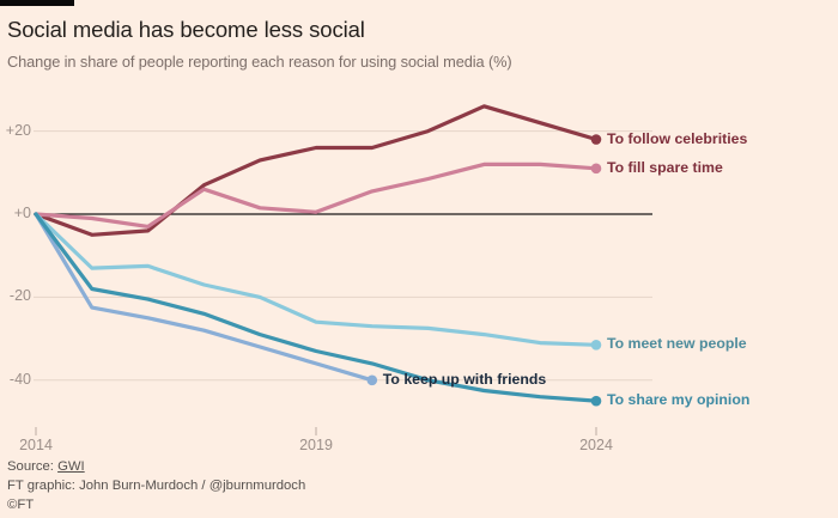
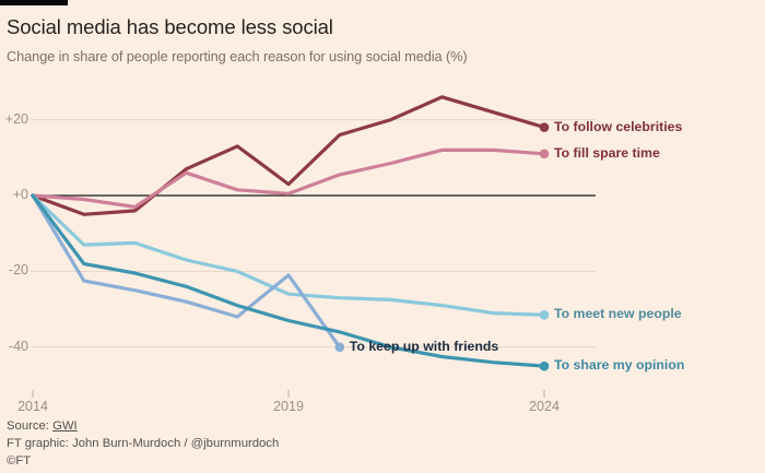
To follow celebrities/2019: 16 -> 3
To keep up with friends/2019: -36 -> -21
